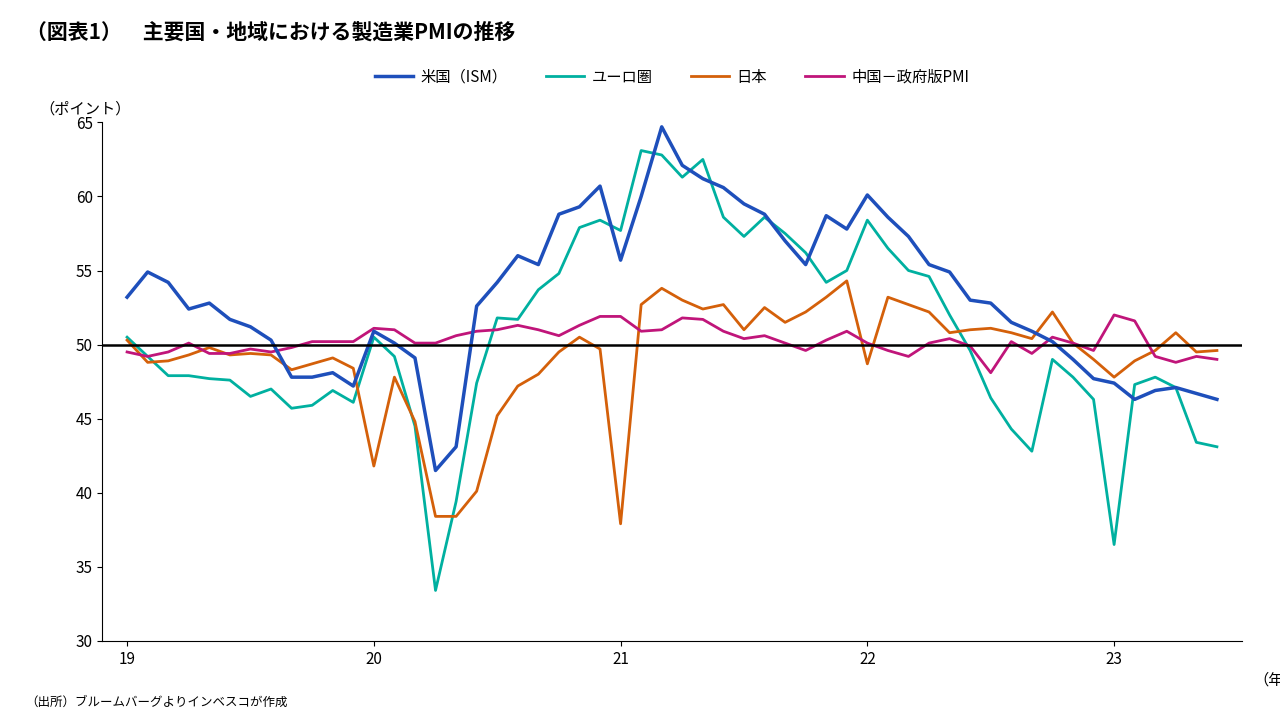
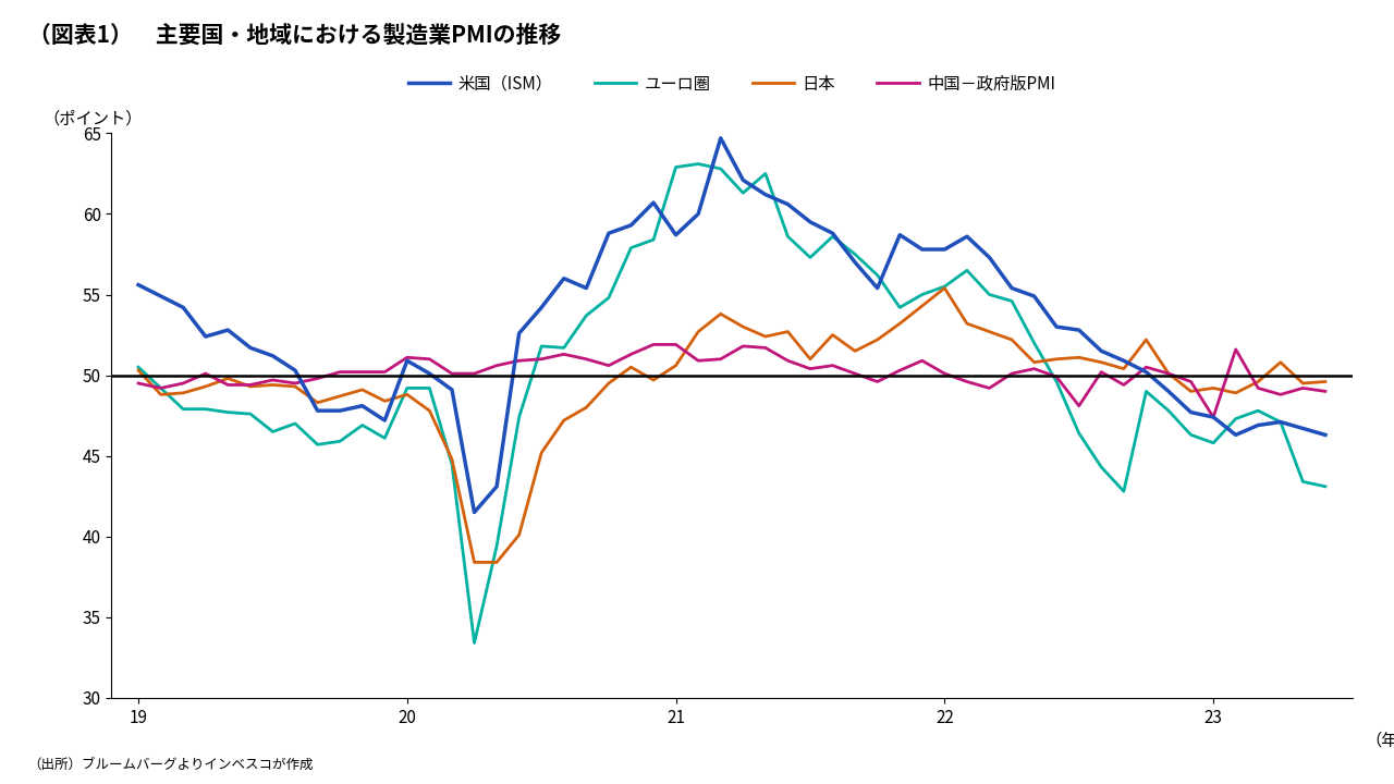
米国（ISM）/19: 53.2 -> 55.6
ユーロ圏/20: 50.5 -> 49.2
日本/20: 41.8 -> 48.8
米国（ISM）/21: 55.7 -> 58.7
ユーロ圏/21: 57.7 -> 62.9
日本/21: 37.9 -> 50.6
米国（ISM）/22: 60.1 -> 57.8
ユーロ圏/22: 58.4 -> 55.5
日本/22: 48.7 -> 55.4
ユーロ圏/23: 36.5 -> 45.8
日本/23: 47.8 -> 49.2
中国－政府版PMI/23: 52.0 -> 47.4
